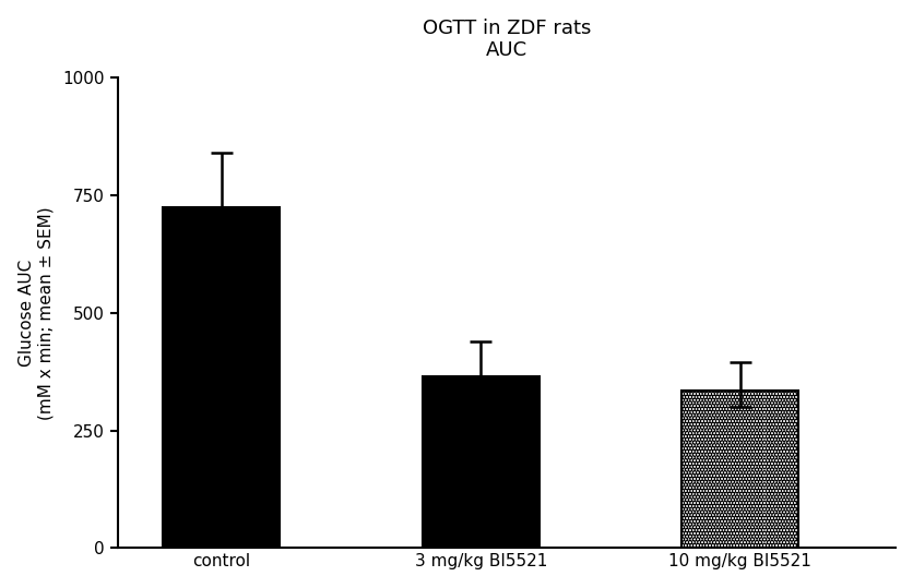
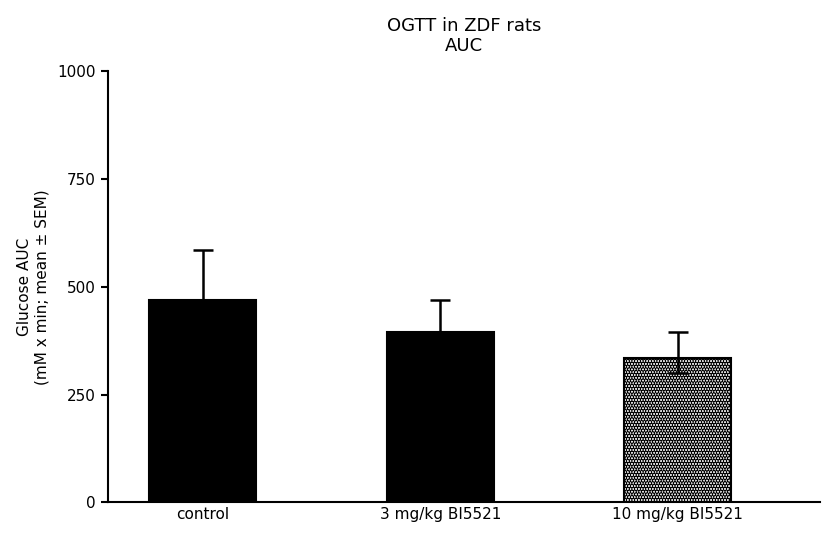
control: 725 -> 470
3 mg/kg BI5521: 365 -> 395
